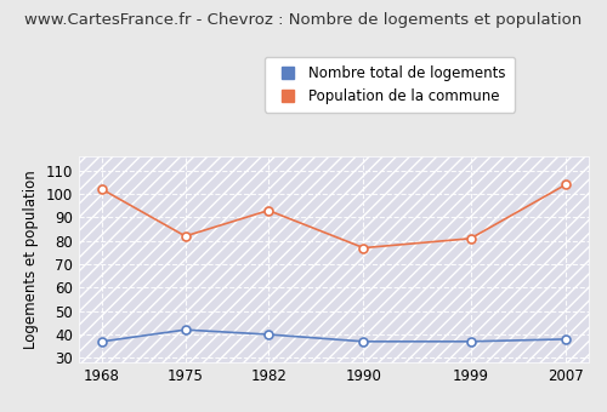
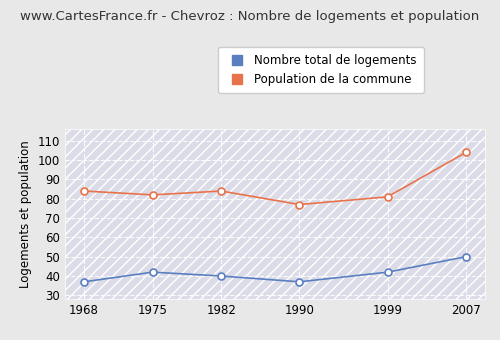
Population de la commune/1968: 102 -> 84
Population de la commune/1982: 93 -> 84
Nombre total de logements/1999: 37 -> 42
Nombre total de logements/2007: 38 -> 50
